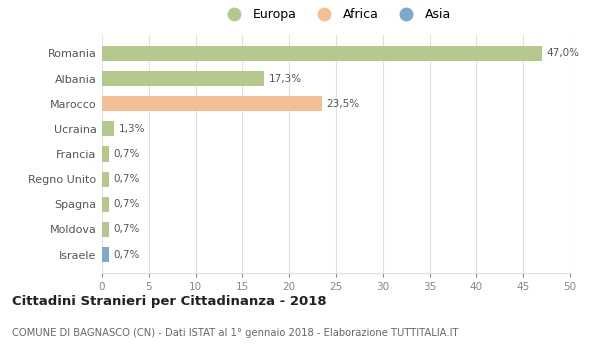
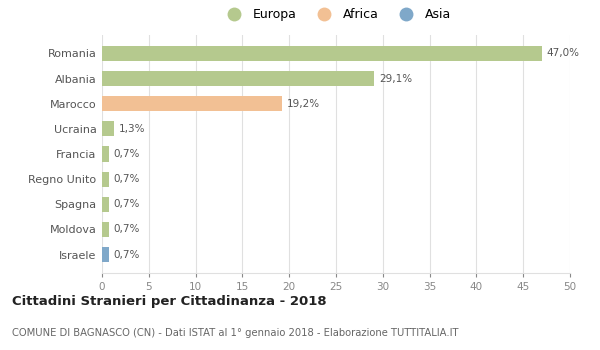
Albania: 17,3% -> 29,1%
Marocco: 23,5% -> 19,2%
